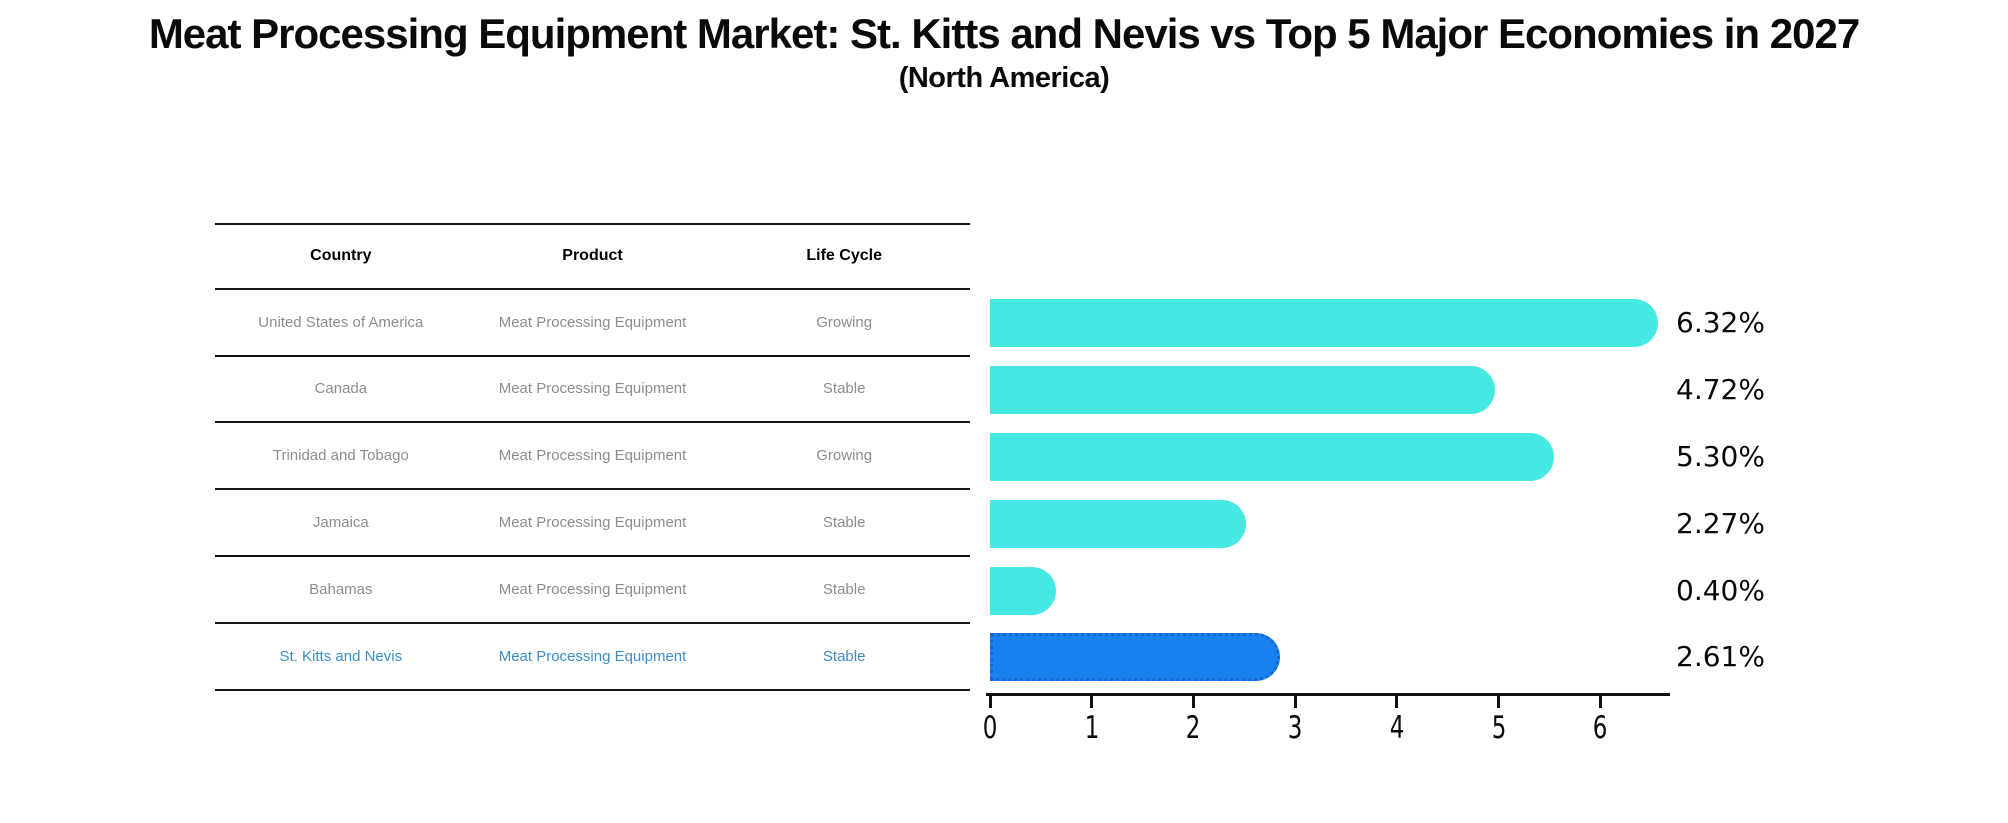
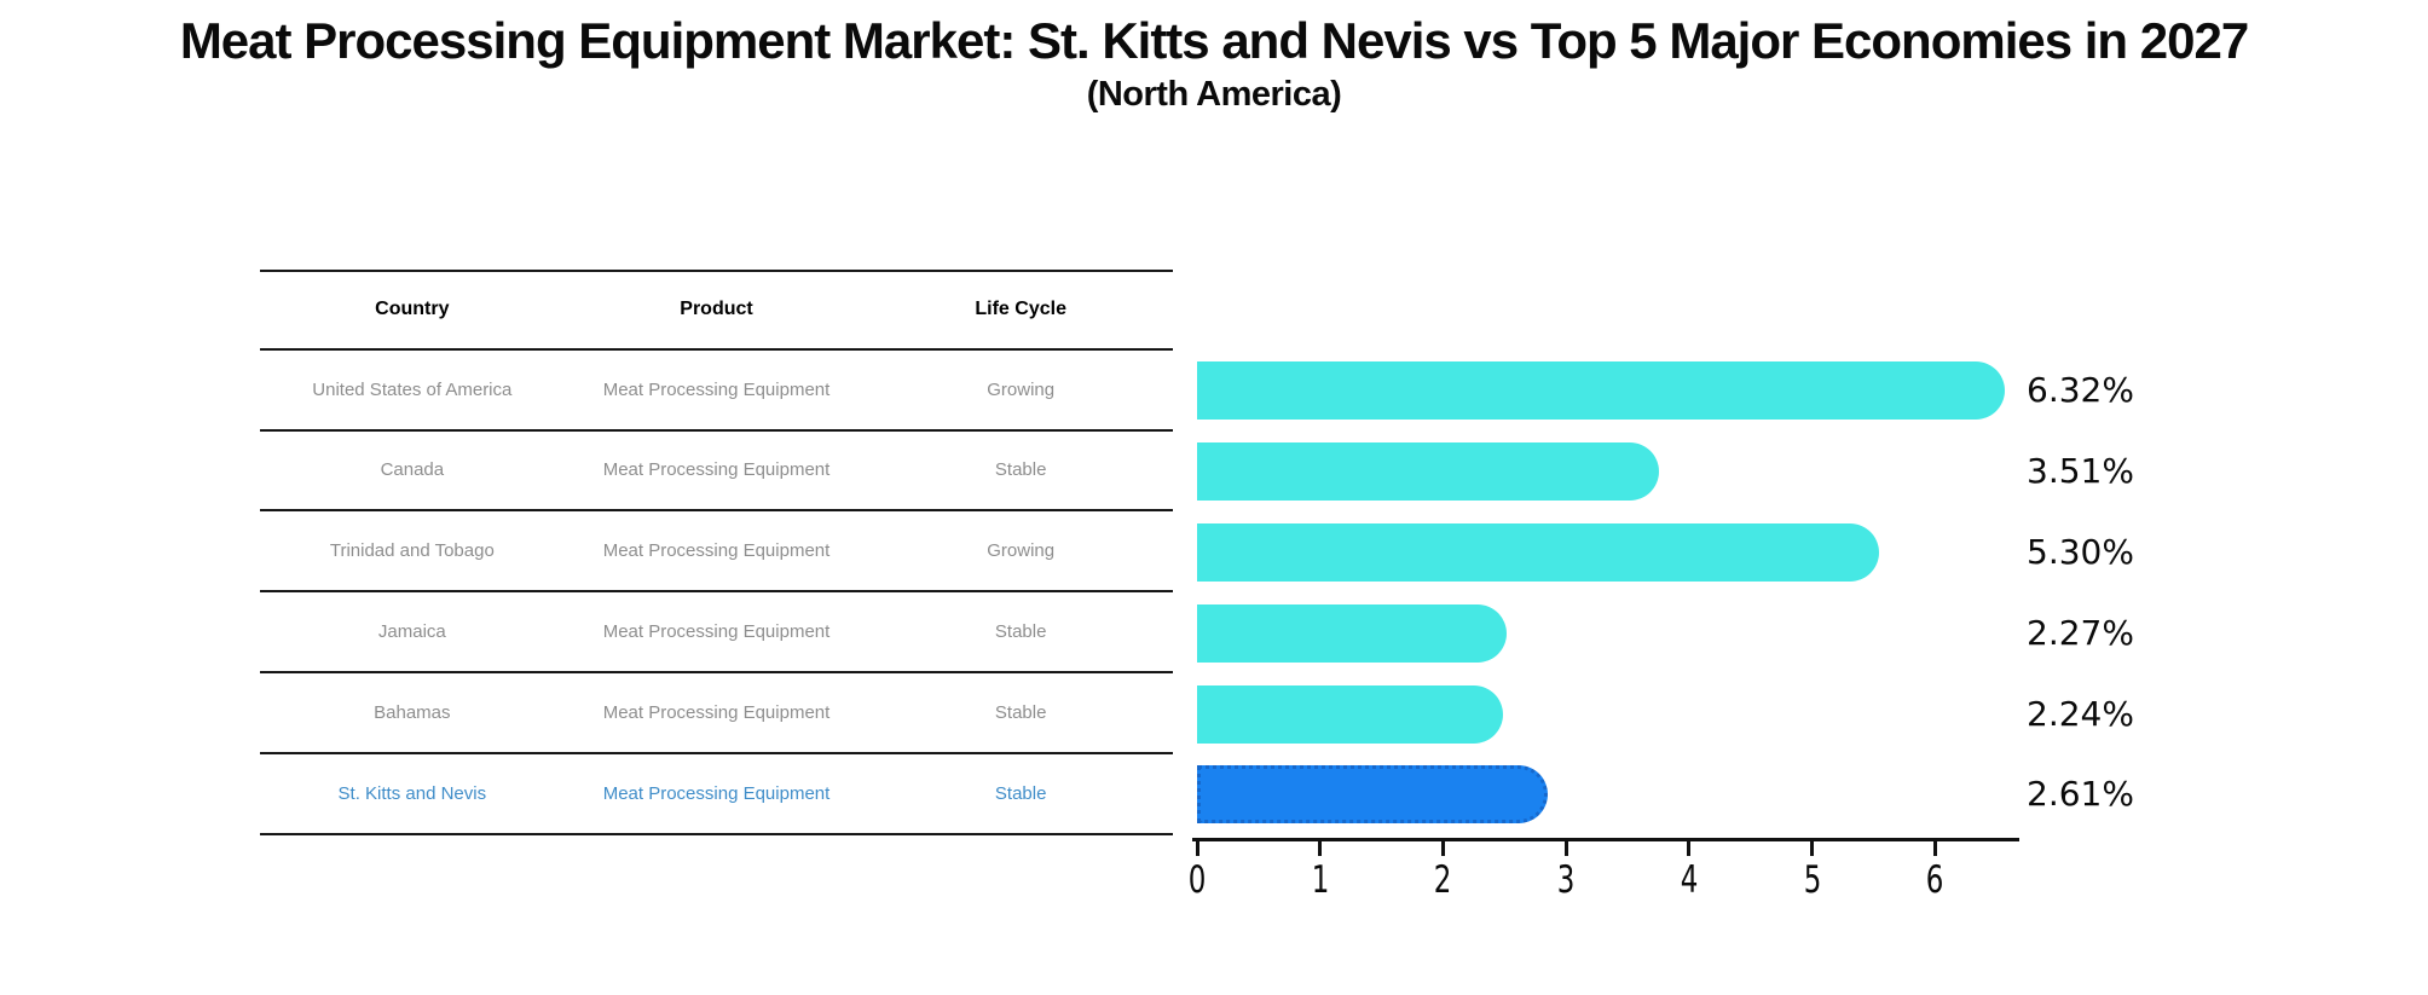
Canada: 4.72% -> 3.51%
Bahamas: 0.40% -> 2.24%
